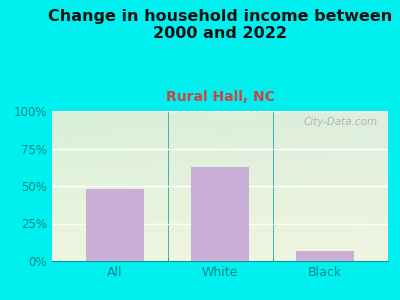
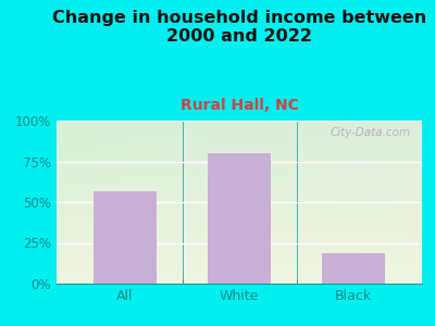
All: 48% -> 57%
White: 63% -> 80%
Black: 7% -> 19%
